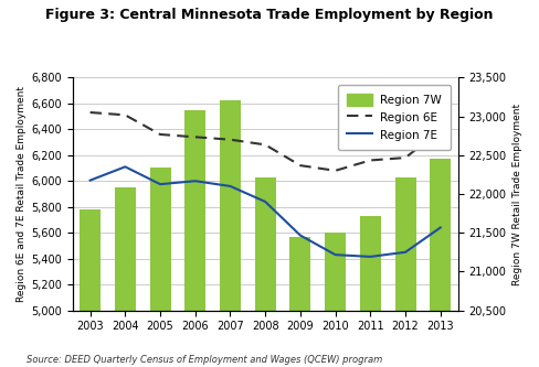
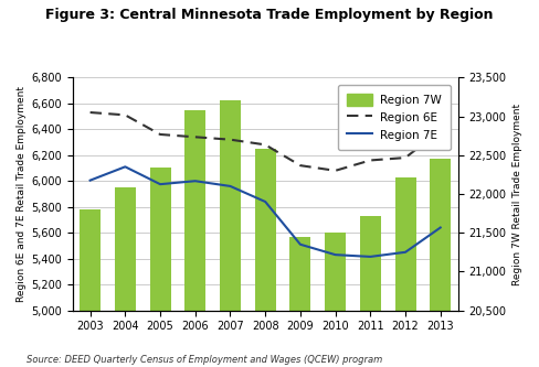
Region 7W/2008: 6,020 -> 6,250
Region 7E/2009: 5,580 -> 5,510
